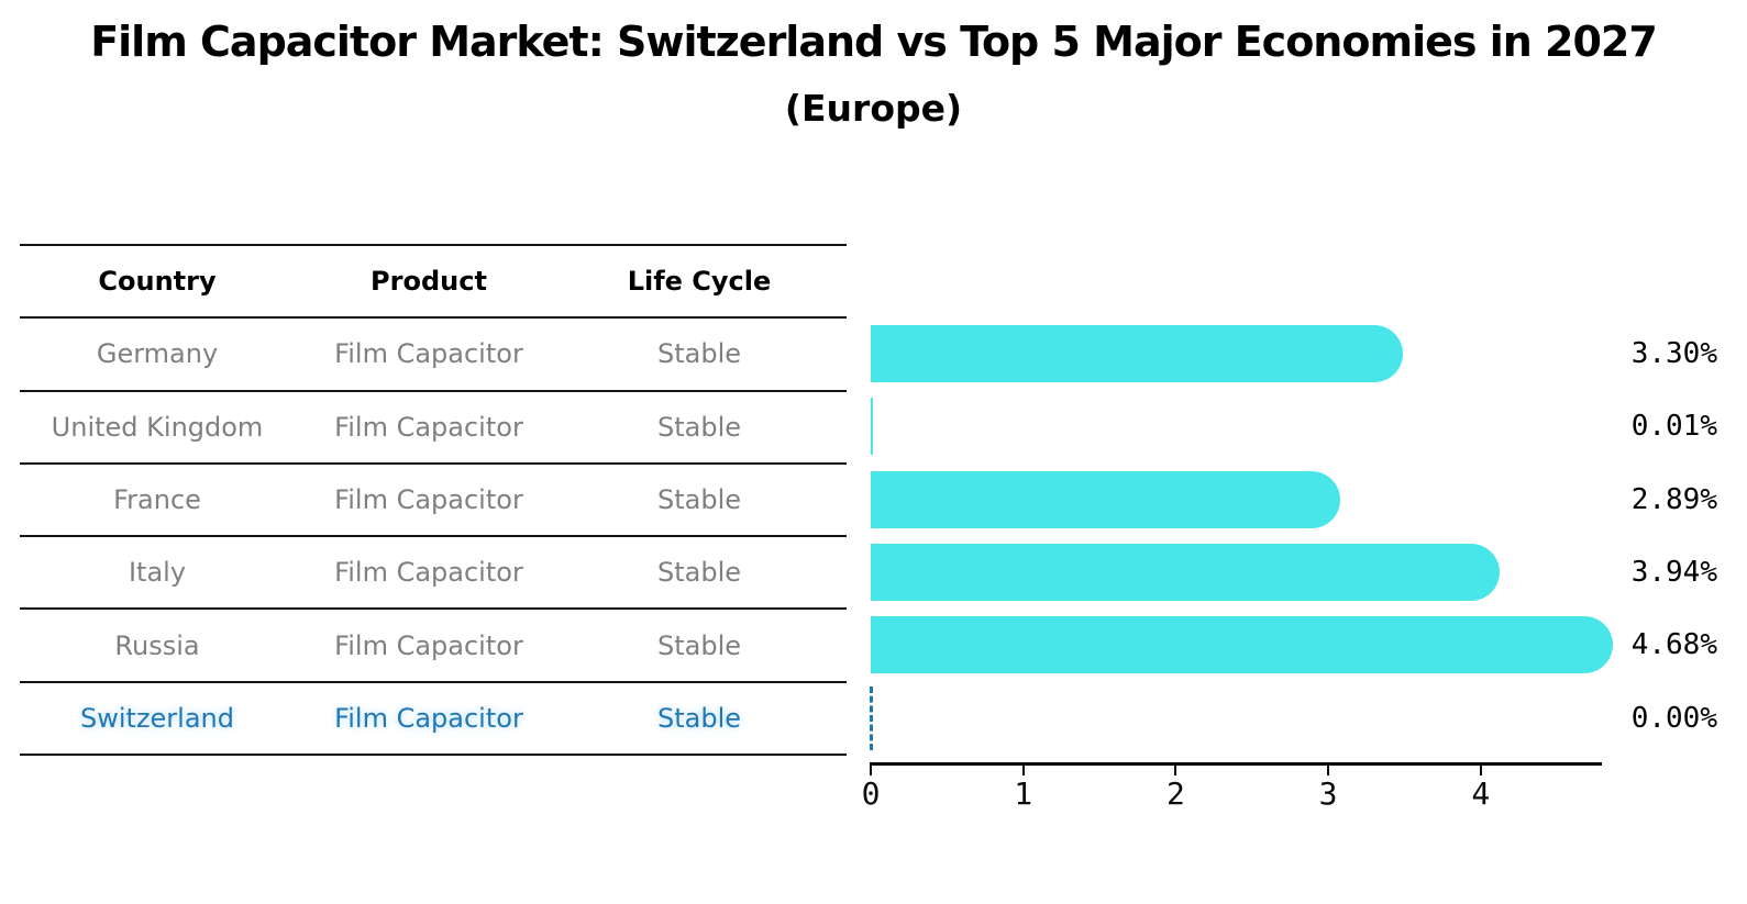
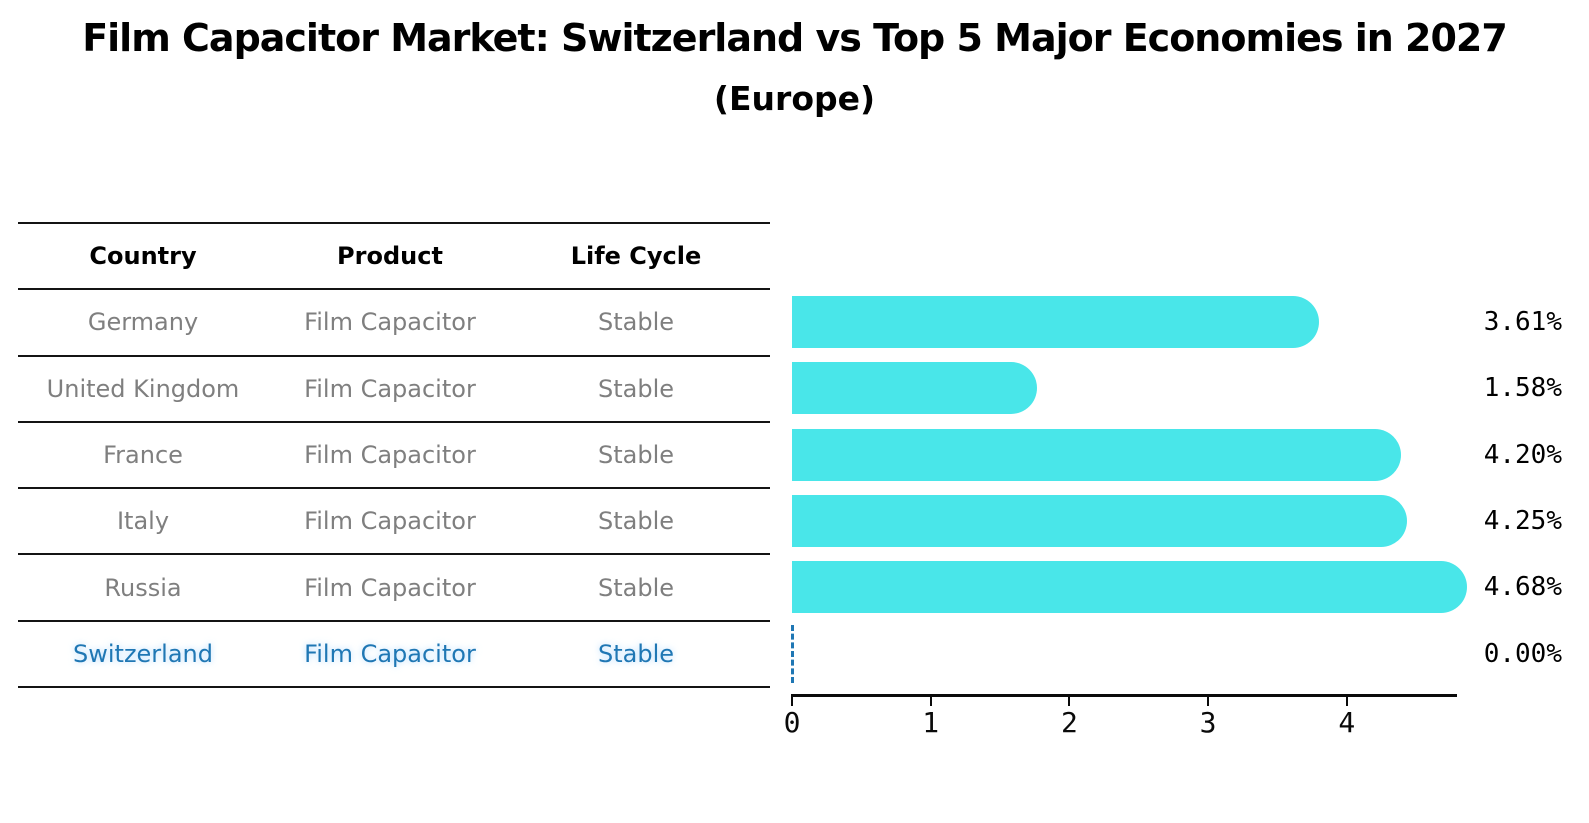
Germany: 3.30% -> 3.61%
United Kingdom: 0.01% -> 1.58%
France: 2.89% -> 4.20%
Italy: 3.94% -> 4.25%
